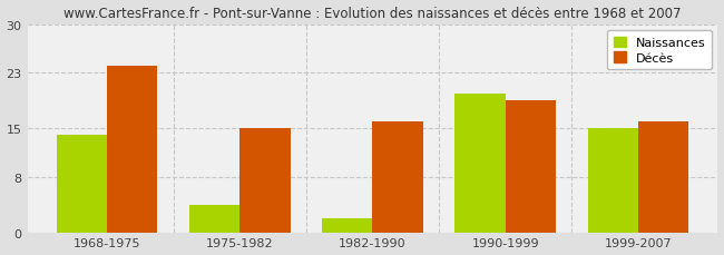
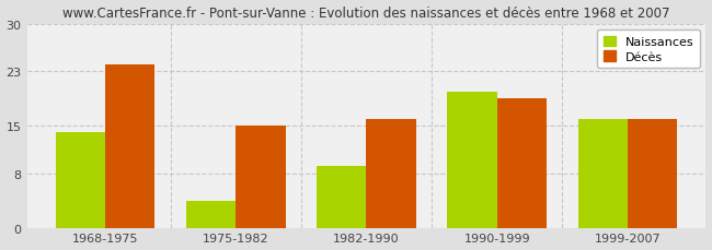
Naissances/1982-1990: 2 -> 9
Naissances/1999-2007: 15 -> 16
